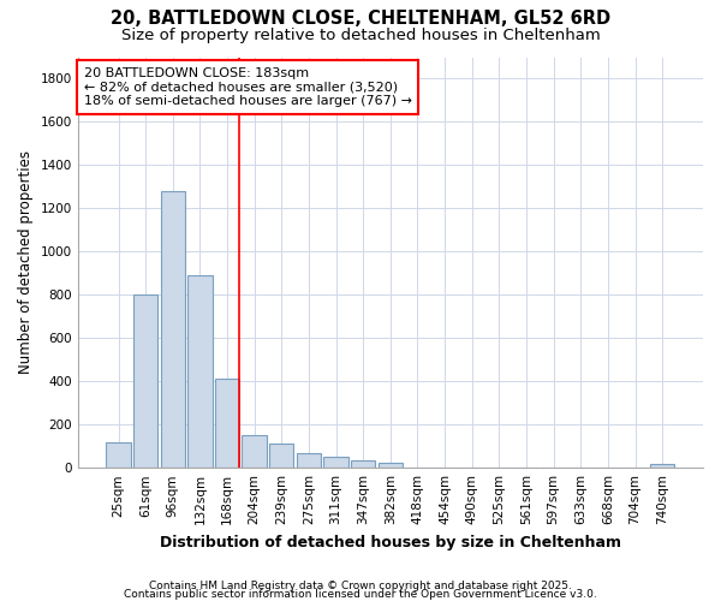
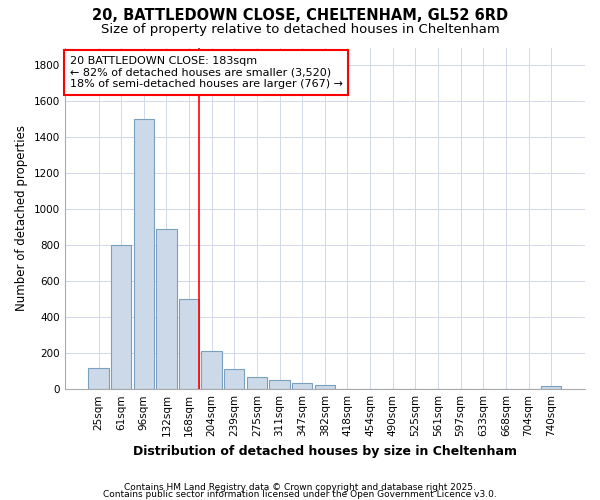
96sqm: 1280 -> 1500
168sqm: 410 -> 500
204sqm: 150 -> 220
